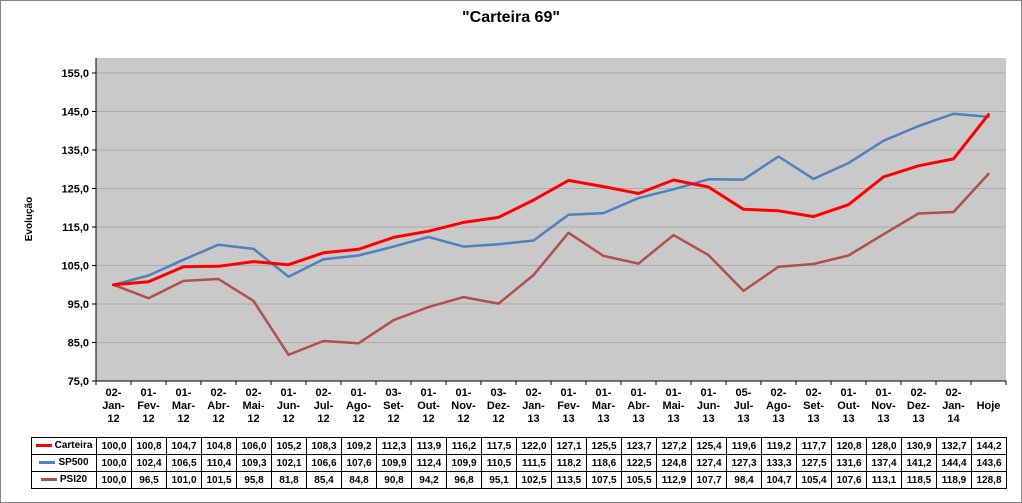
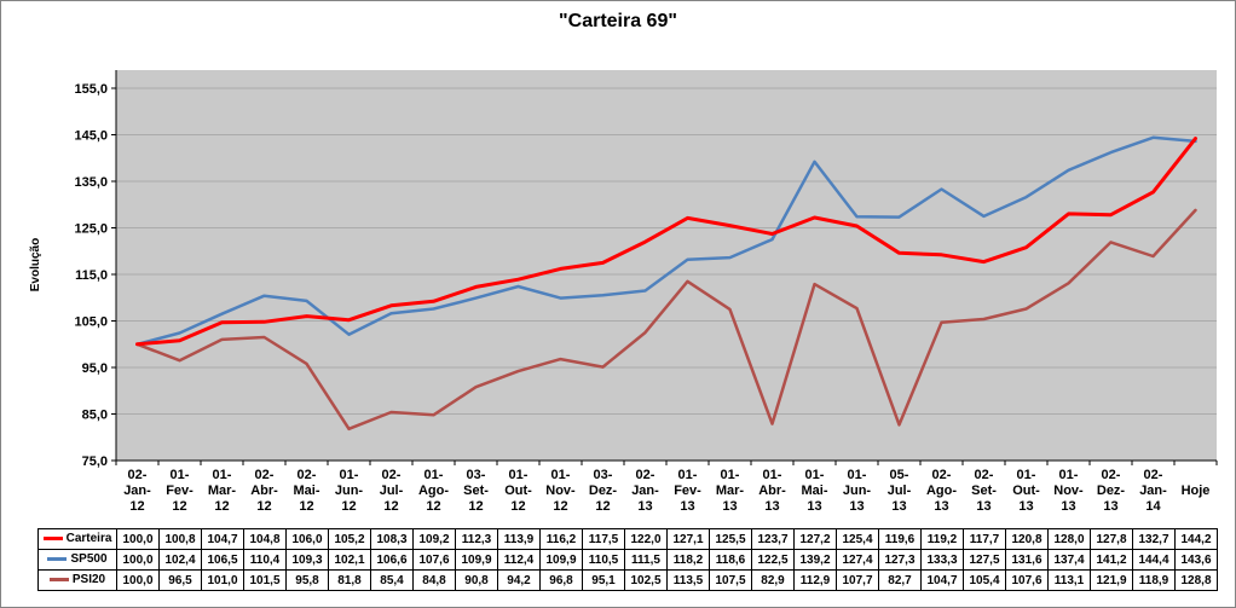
PSI20/01-Abr-13: 105,5 -> 82,9
SP500/01-Mai-13: 124,8 -> 139,2
PSI20/05-Jul-13: 98,4 -> 82,7
Carteira/02-Dez-13: 130,9 -> 127,8
PSI20/02-Dez-13: 118,5 -> 121,9
